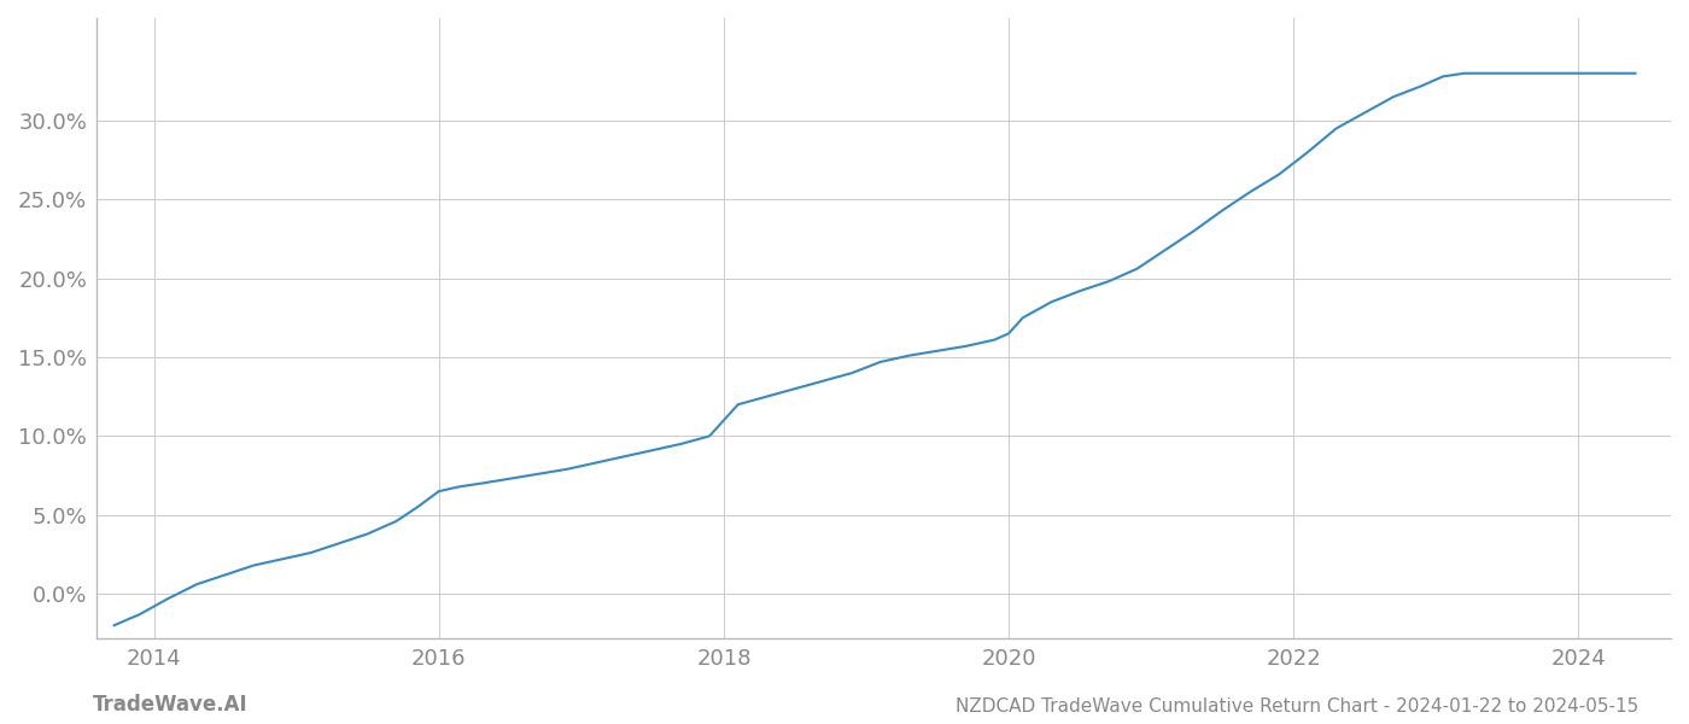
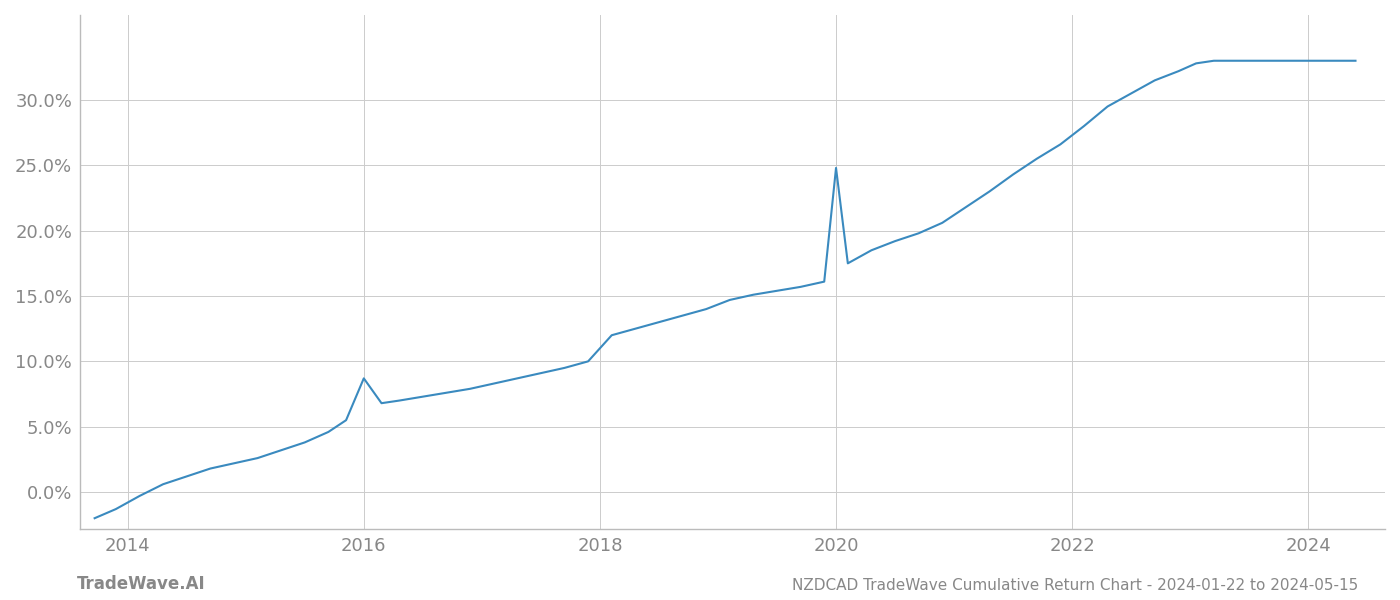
2016: 6.5% -> 8.7%
2020: 16.5% -> 24.8%
